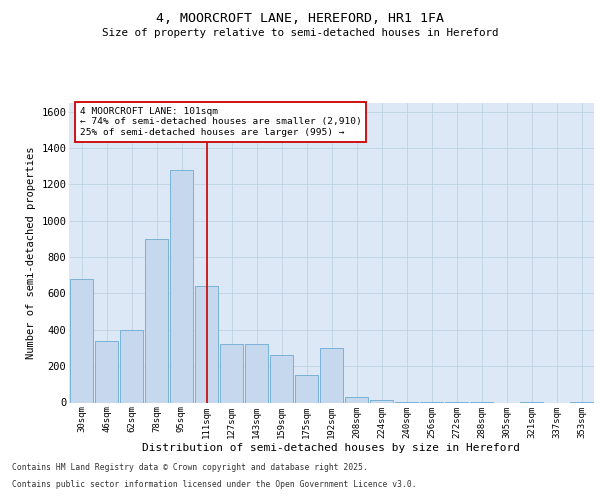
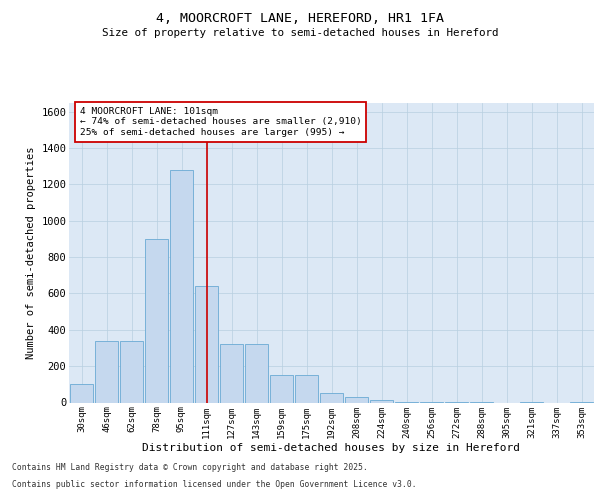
30sqm: 680 -> 100
62sqm: 400 -> 340
159sqm: 260 -> 150
192sqm: 300 -> 60
